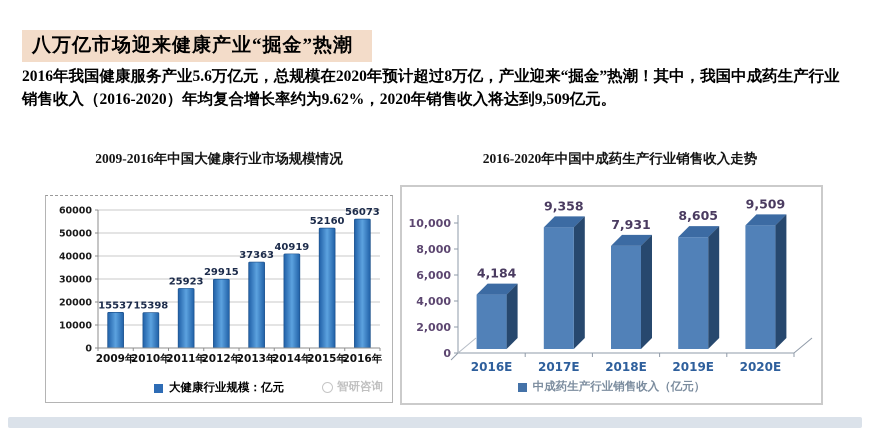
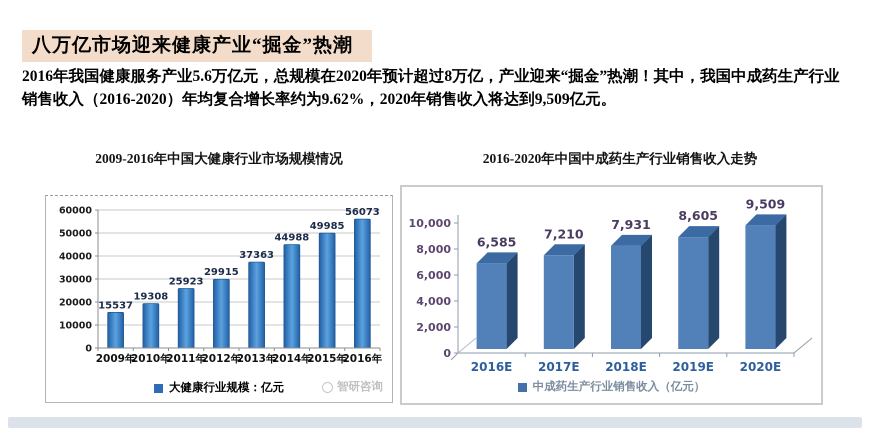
2009-2016年中国大健康行业市场规模情况/2010年: 15398 -> 19308
2009-2016年中国大健康行业市场规模情况/2014年: 40919 -> 44988
2009-2016年中国大健康行业市场规模情况/2015年: 52160 -> 49985
2016-2020年中国中成药生产行业销售收入走势/2016E: 4,184 -> 6,585
2016-2020年中国中成药生产行业销售收入走势/2017E: 9,358 -> 7,210
